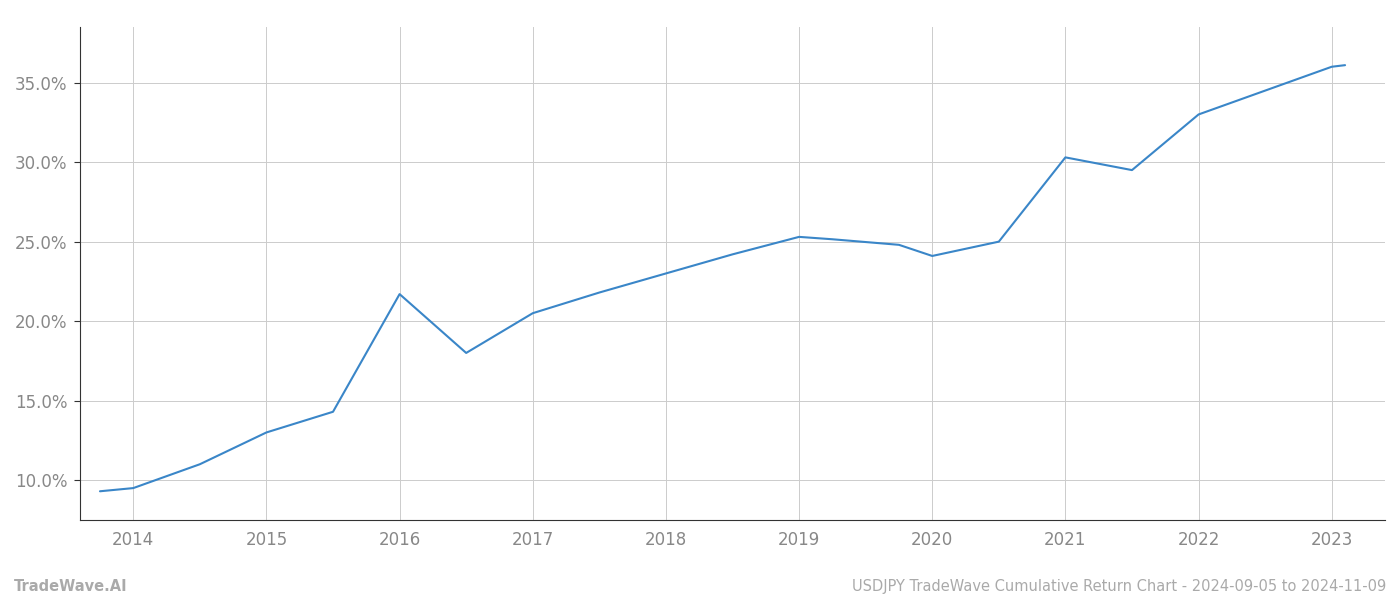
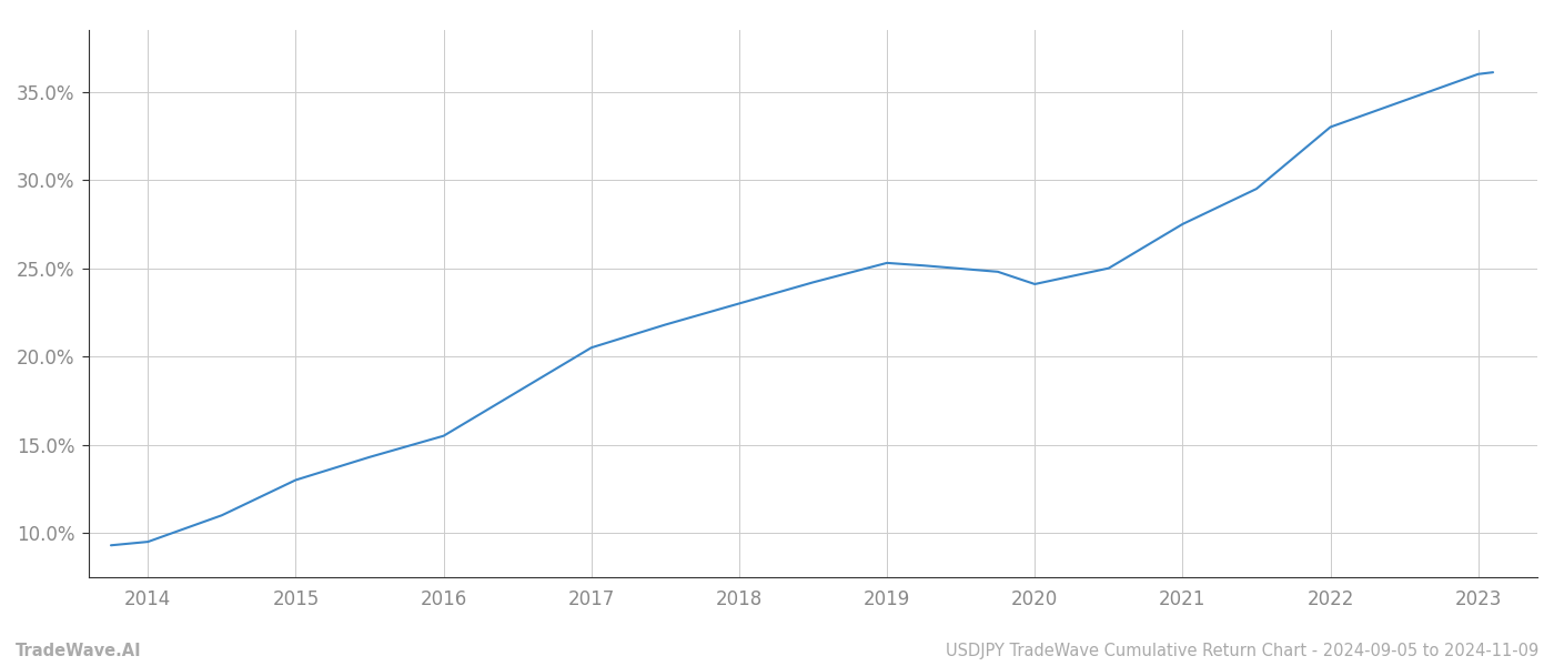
2016: 21.7% -> 15.5%
2021: 30.3% -> 27.5%
